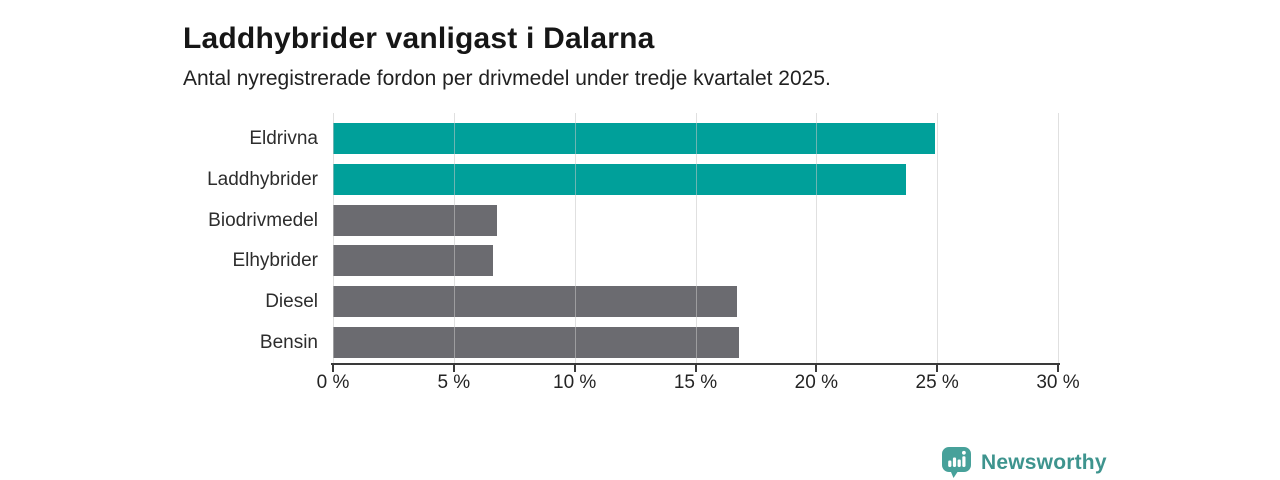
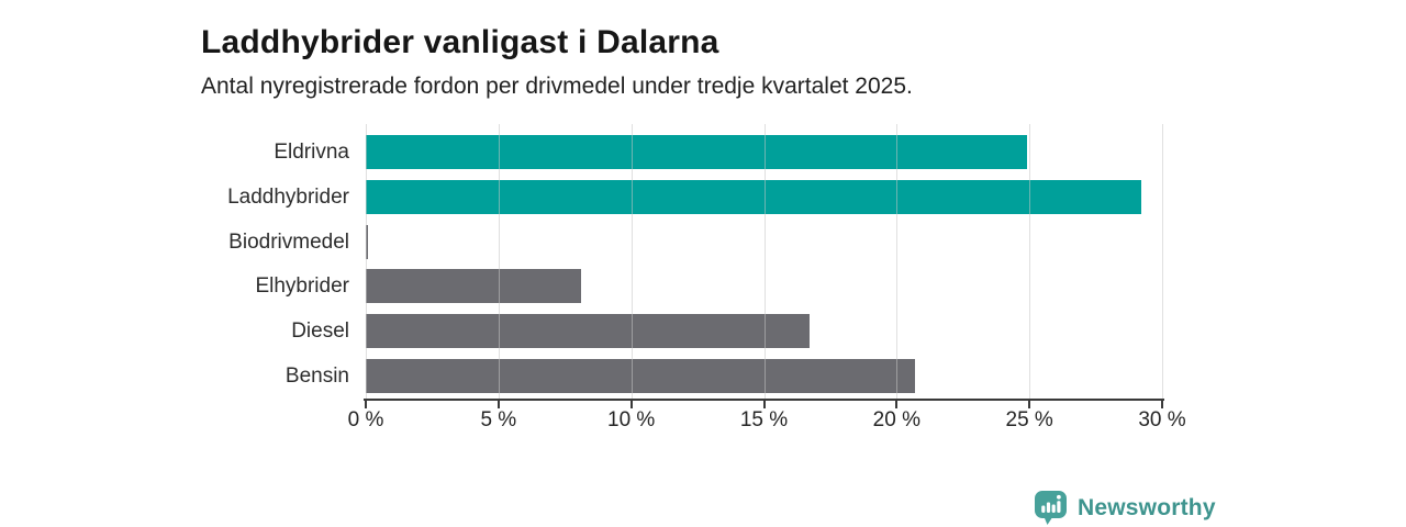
Laddhybrider: 23.7% -> 29.2%
Biodrivmedel: 6.8% -> 0.1%
Elhybrider: 6.6% -> 8.1%
Bensin: 16.8% -> 20.7%
